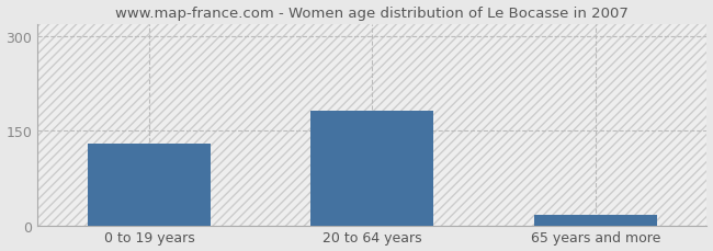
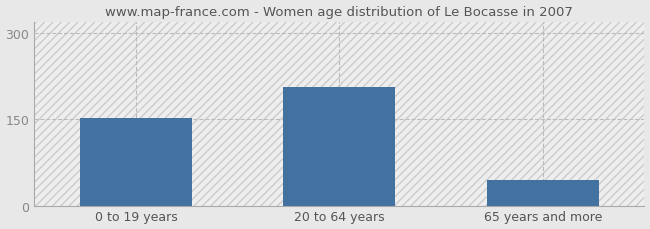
0 to 19 years: 130 -> 152
20 to 64 years: 181 -> 206
65 years and more: 17 -> 44
